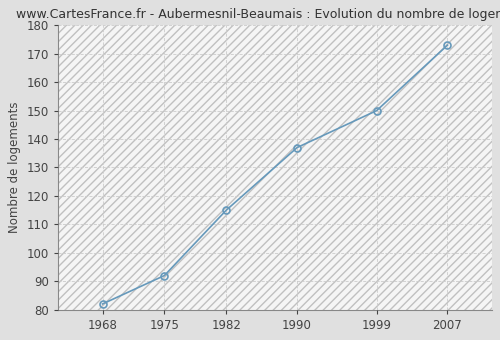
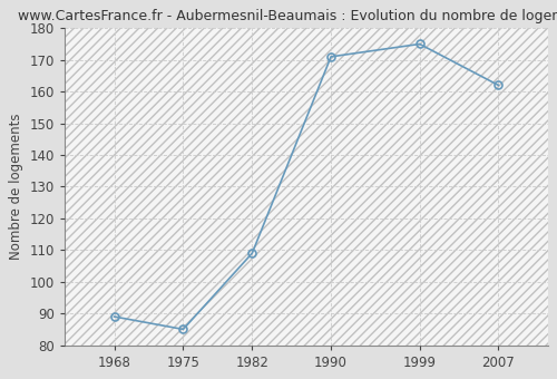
1968: 82 -> 89
1975: 92 -> 85
1982: 115 -> 109
1990: 137 -> 171
1999: 150 -> 175
2007: 173 -> 162
